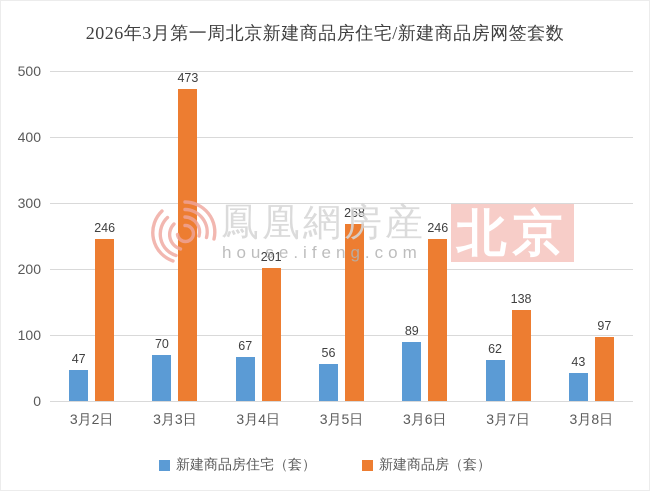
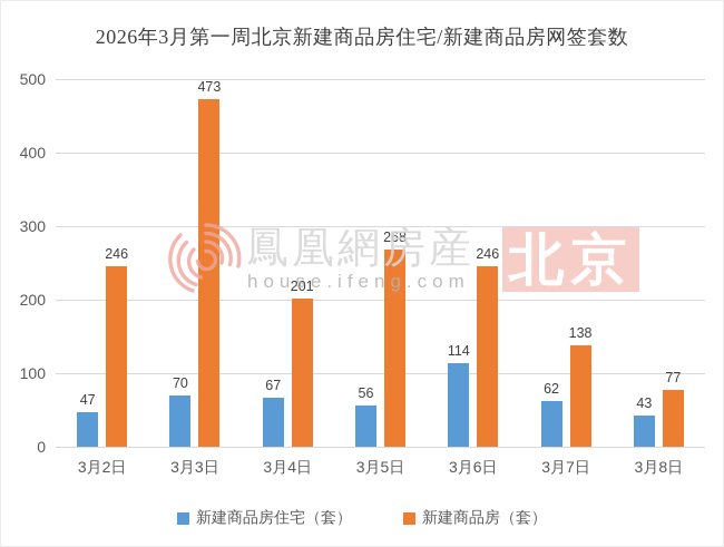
新建商品房住宅（套）/3月6日: 89 -> 114
新建商品房（套）/3月8日: 97 -> 77
